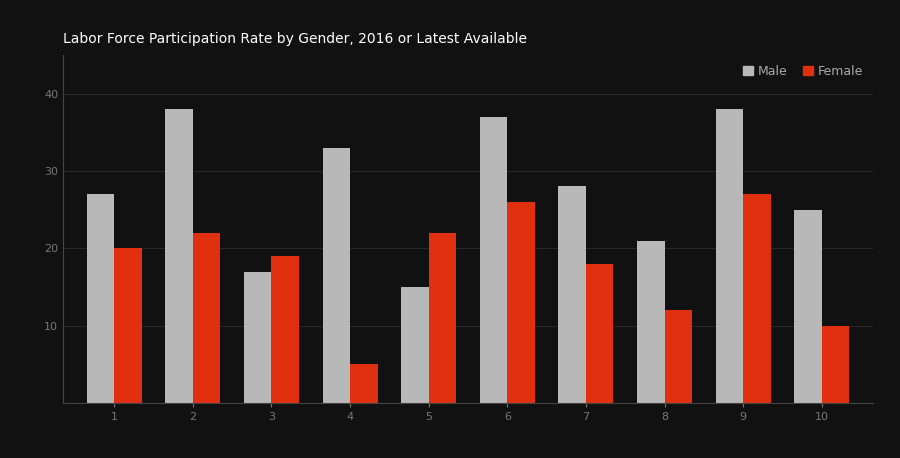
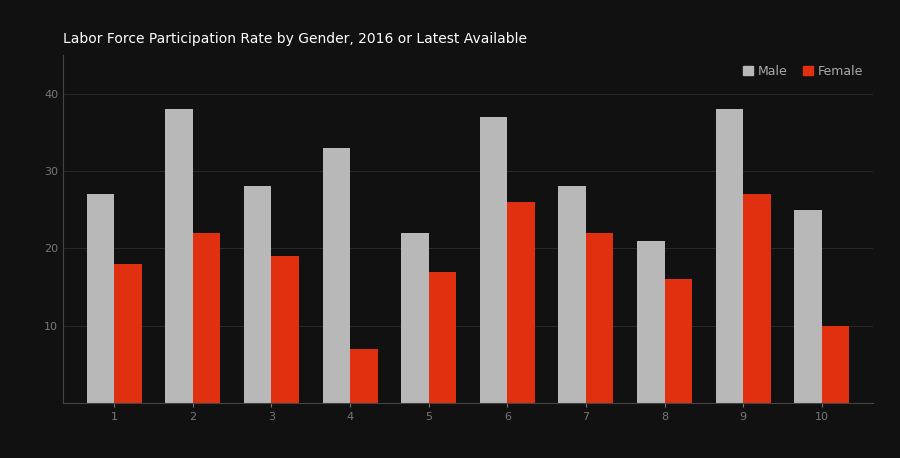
Female/1: 20 -> 18
Male/3: 17 -> 28
Female/4: 5 -> 7
Male/5: 15 -> 22
Female/5: 22 -> 17
Female/7: 18 -> 22
Female/8: 12 -> 16
